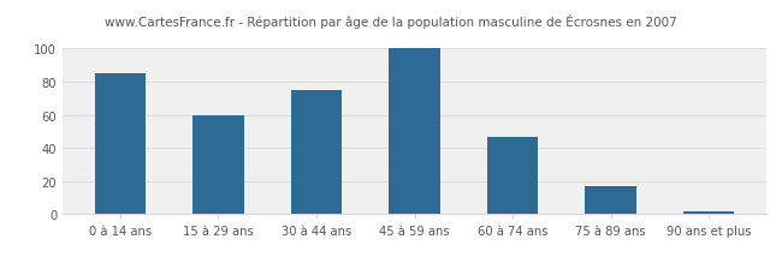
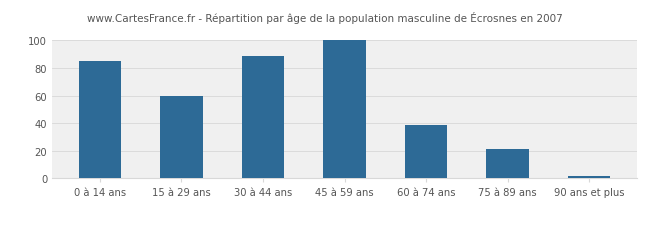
30 à 44 ans: 75 -> 89
60 à 74 ans: 47 -> 39
75 à 89 ans: 17 -> 21
